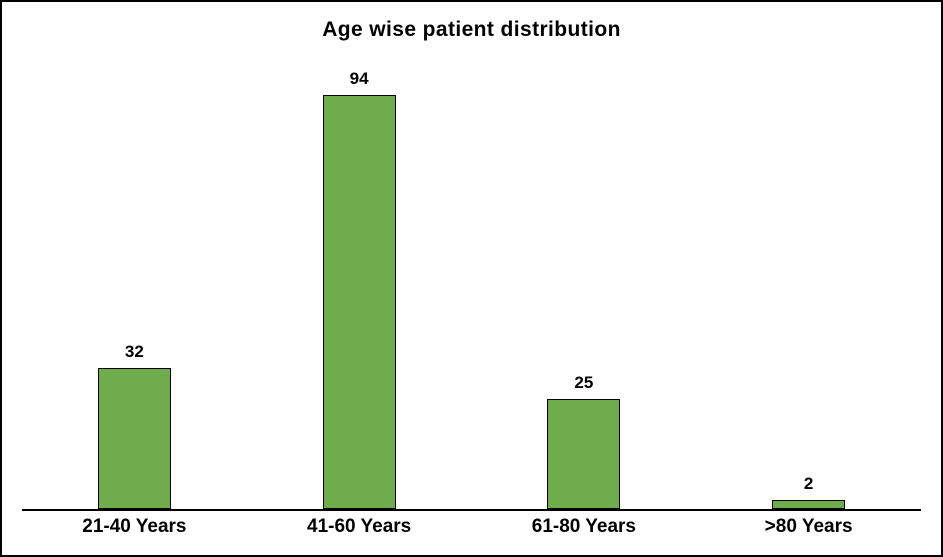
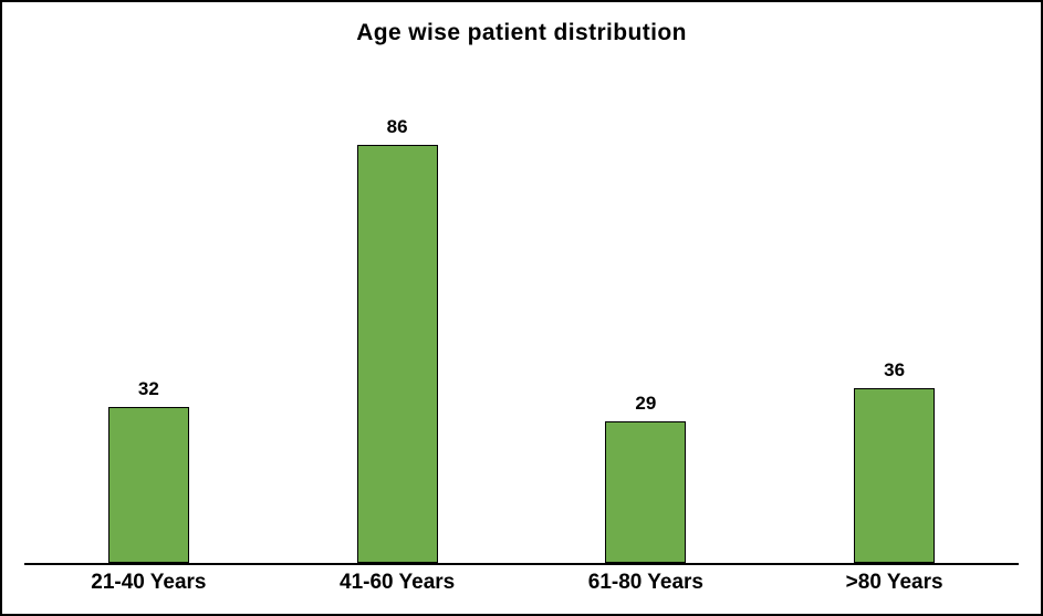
41-60 Years: 94 -> 86
61-80 Years: 25 -> 29
>80 Years: 2 -> 36
